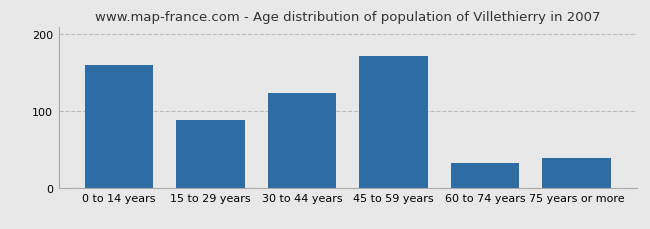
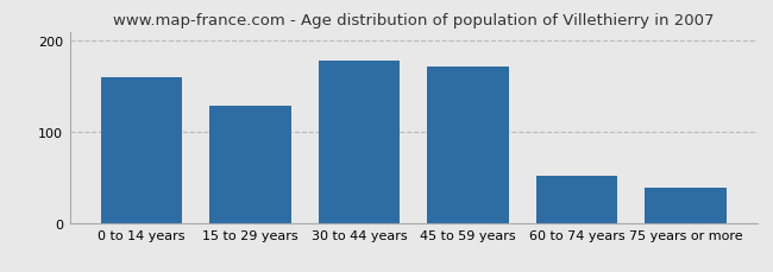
15 to 29 years: 88 -> 128
30 to 44 years: 124 -> 178
60 to 74 years: 32 -> 52
